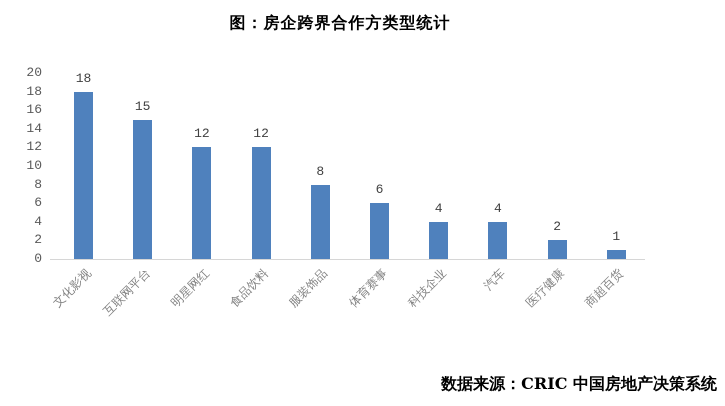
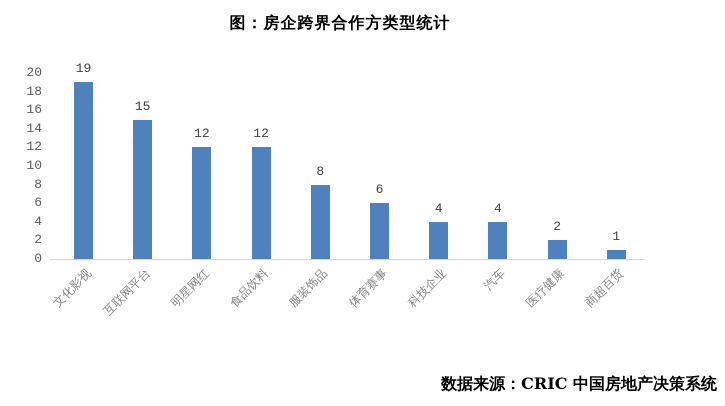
文化影视: 18 -> 19
